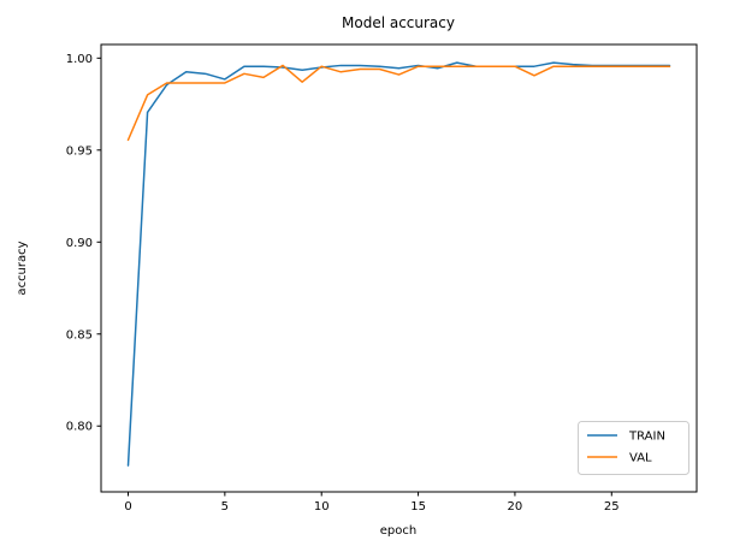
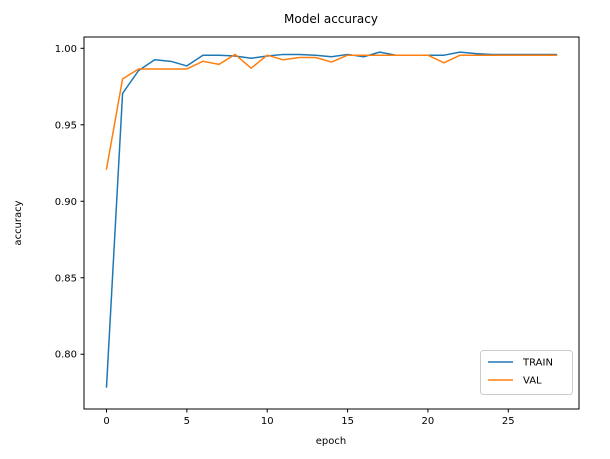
VAL/0: 0.956 -> 0.921
